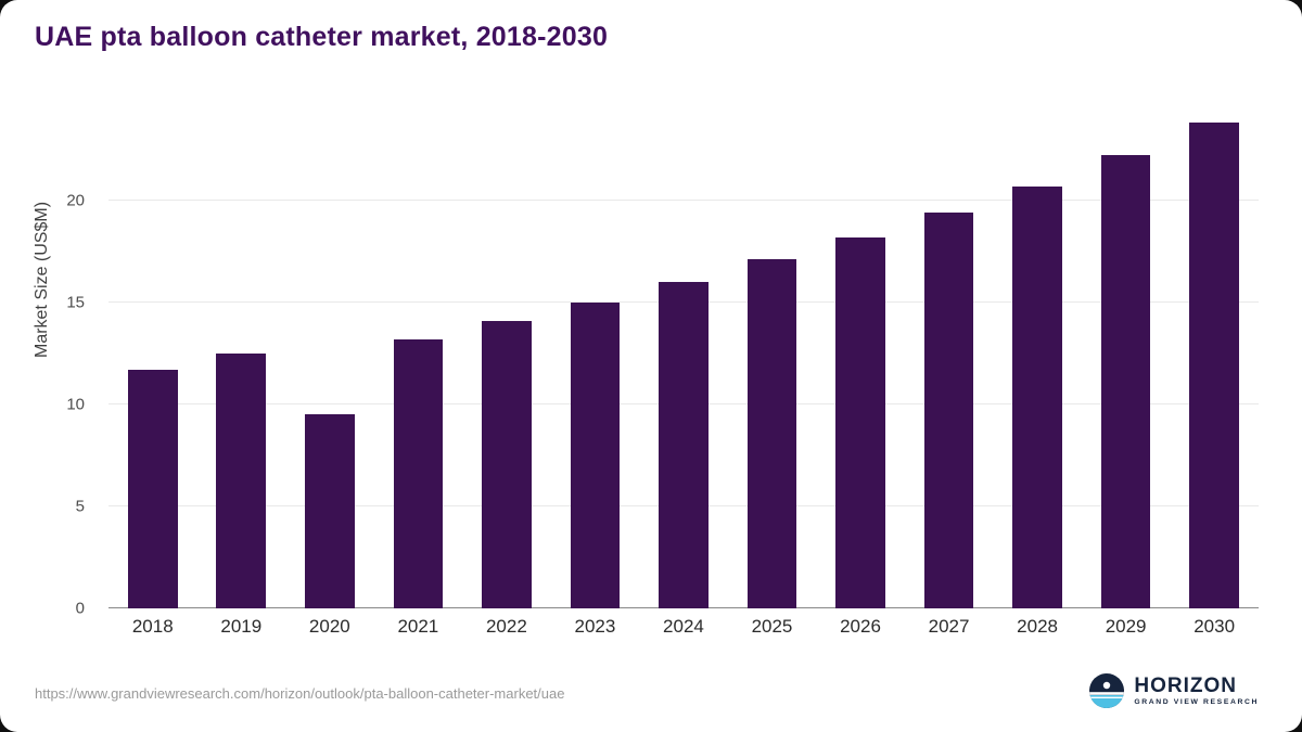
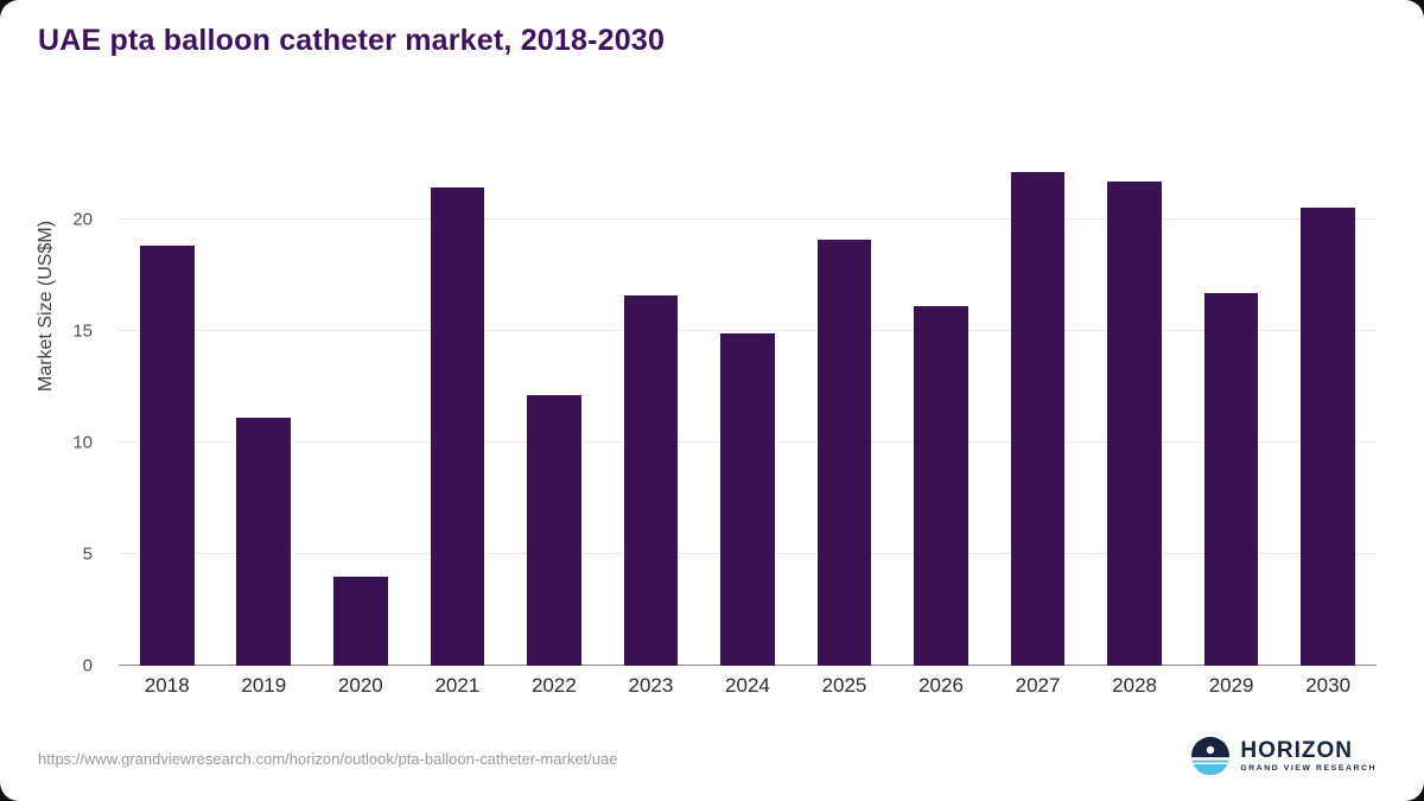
2018: 11.7 -> 18.8
2019: 12.5 -> 11.1
2020: 9.5 -> 4.0
2021: 13.2 -> 21.4
2022: 14.1 -> 12.1
2023: 15.0 -> 16.6
2024: 16.0 -> 14.9
2025: 17.1 -> 19.1
2026: 18.2 -> 16.1
2027: 19.4 -> 22.1
2028: 20.7 -> 21.7
2029: 22.2 -> 16.7
2030: 23.8 -> 20.5
